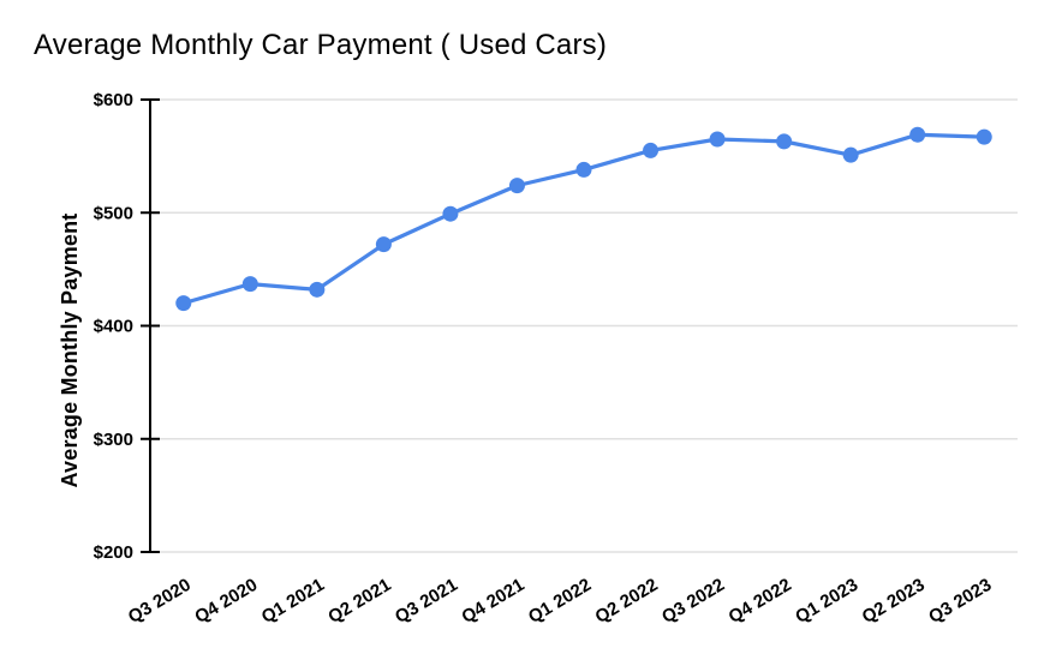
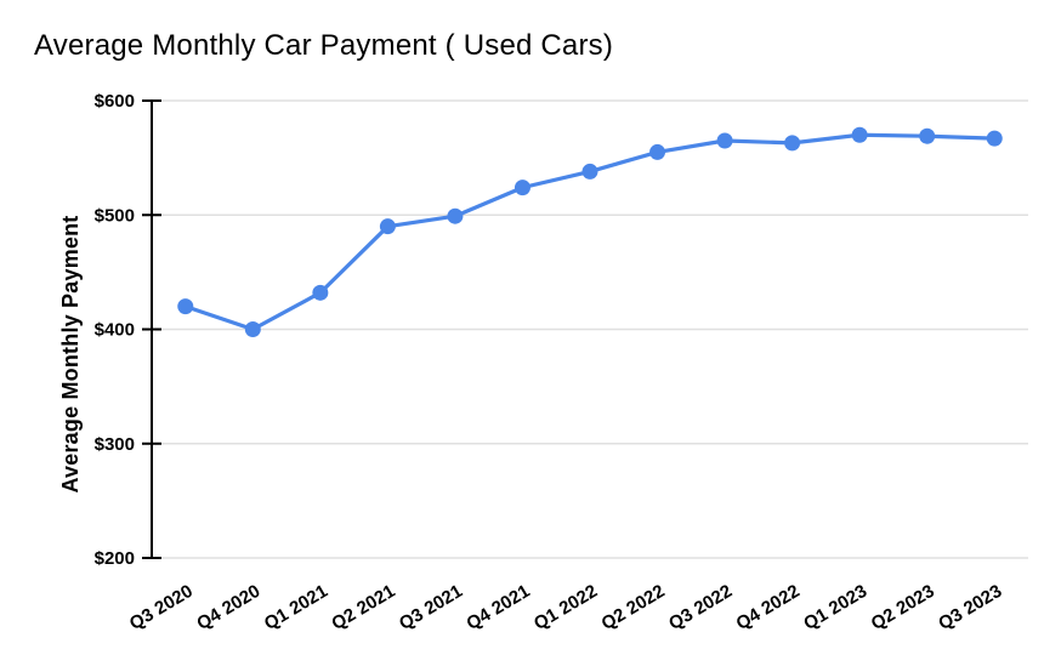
Q4 2020: $440 -> $400
Q2 2021: $470 -> $490
Q1 2023: $550 -> $570
